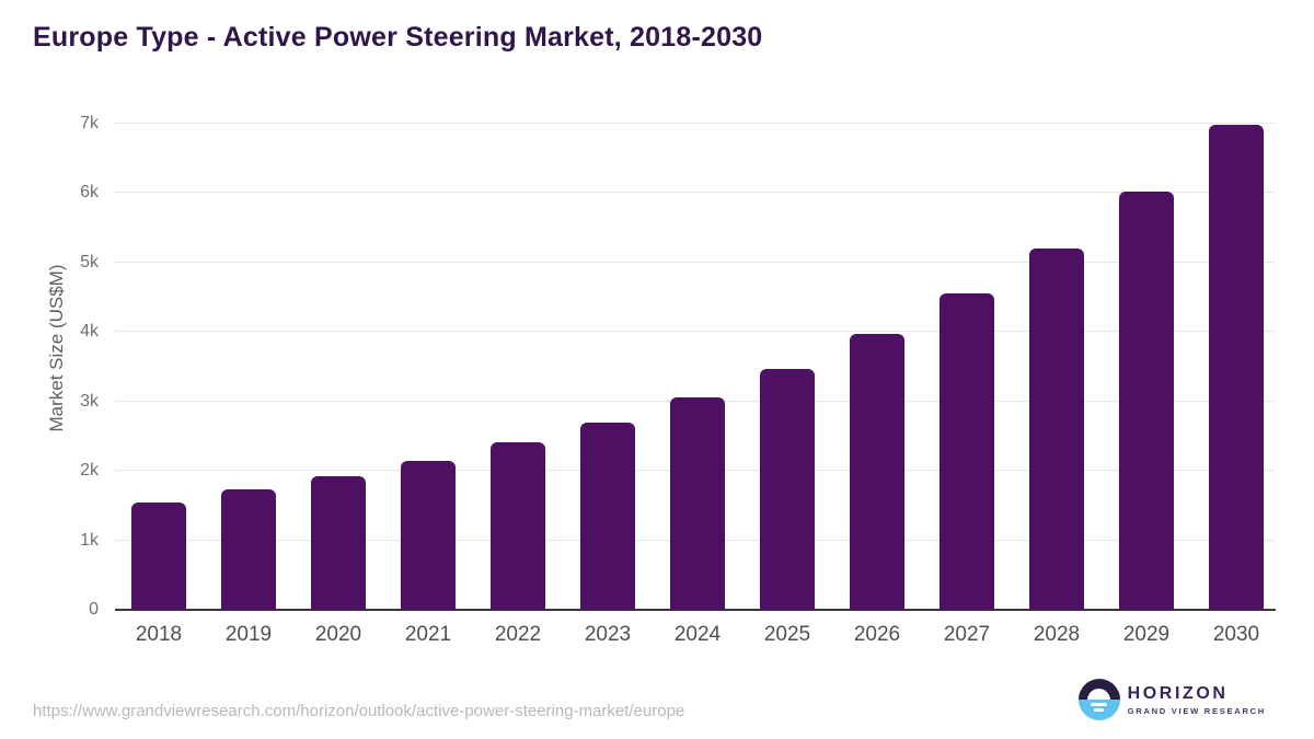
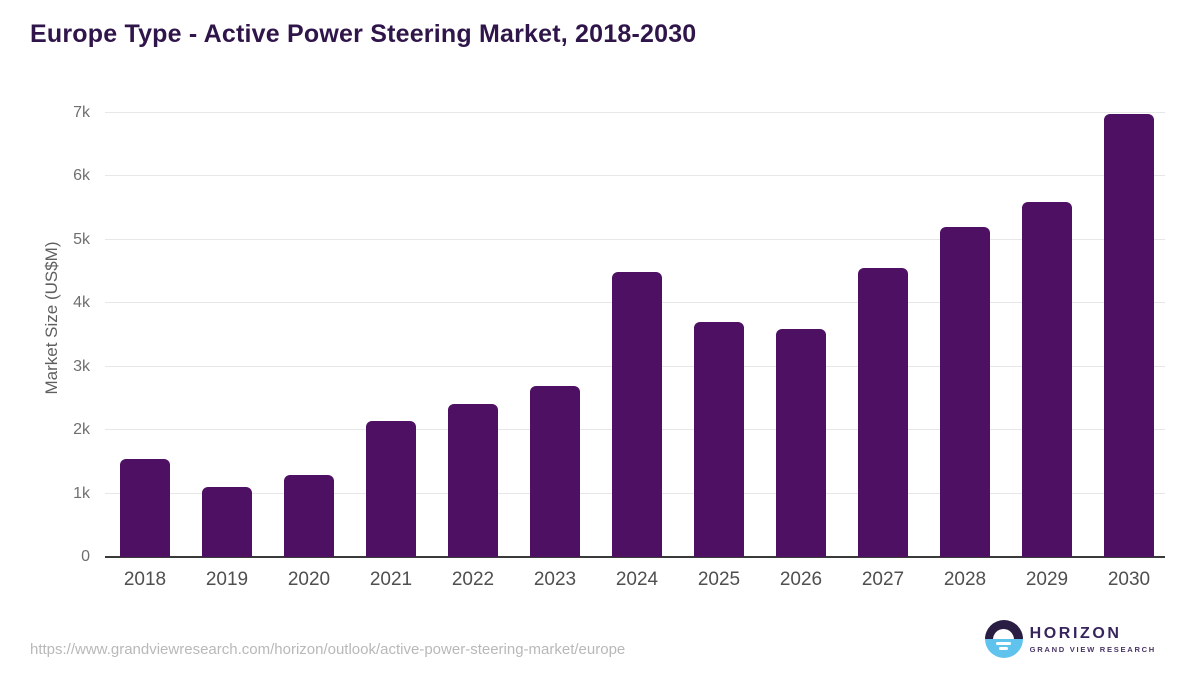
2019: 1.7k -> 1.1k
2020: 1.9k -> 1.3k
2024: 3.1k -> 4.5k
2025: 3.5k -> 3.7k
2026: 4.0k -> 3.6k
2029: 6.0k -> 5.6k
